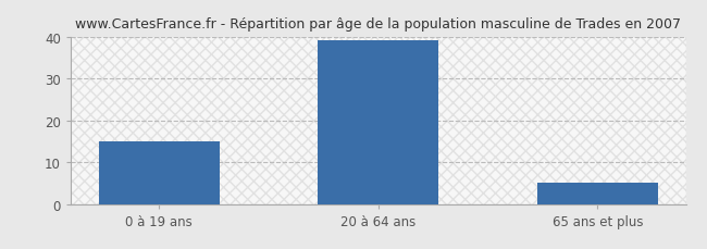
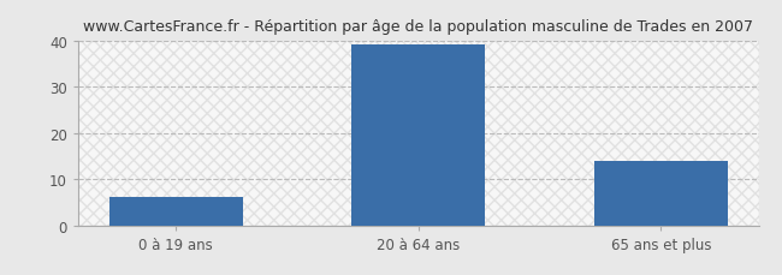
0 à 19 ans: 15 -> 6
65 ans et plus: 5 -> 14
